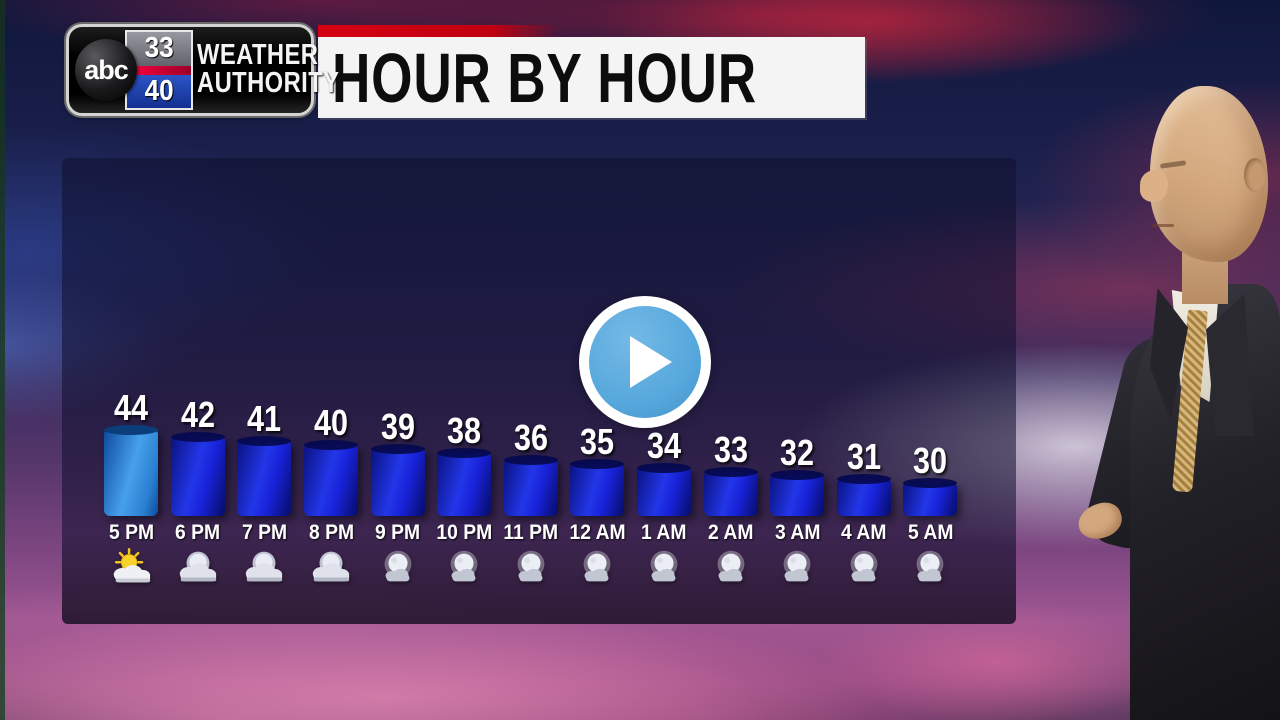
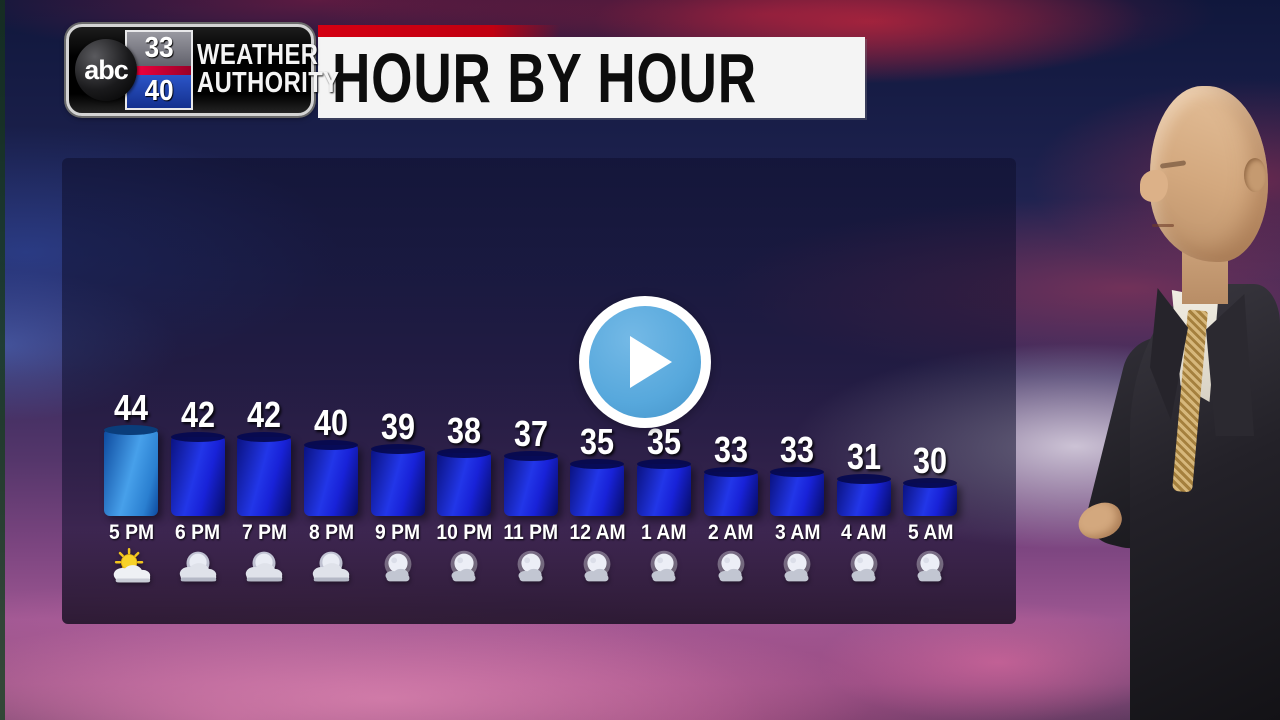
7 PM: 41 -> 42
11 PM: 36 -> 37
1 AM: 34 -> 35
3 AM: 32 -> 33
